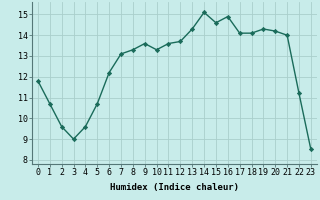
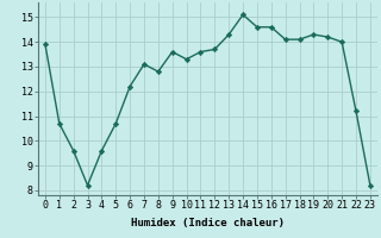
0: 11.8 -> 13.9
3: 9.0 -> 8.2
8: 13.3 -> 12.8
16: 14.9 -> 14.6
23: 8.5 -> 8.2
